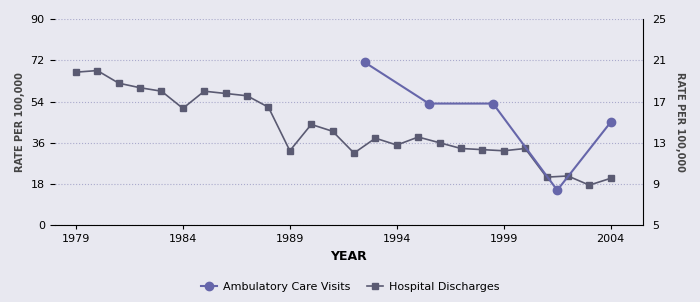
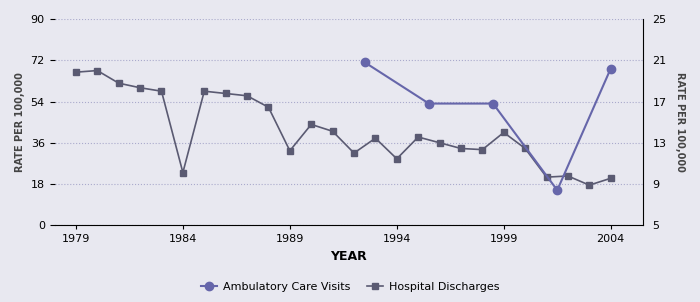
Hospital Discharges/1984: 51.0 -> 23.0
Hospital Discharges/1994: 35.0 -> 29.0
Hospital Discharges/1999: 32.5 -> 40.5
Ambulatory Care Visits/2004: 15.0 -> 20.2
